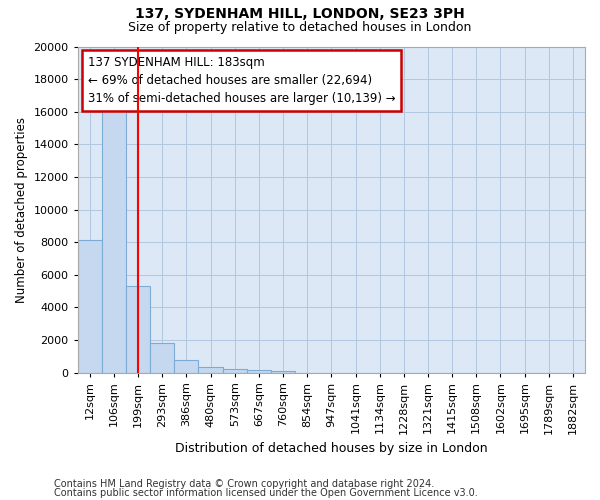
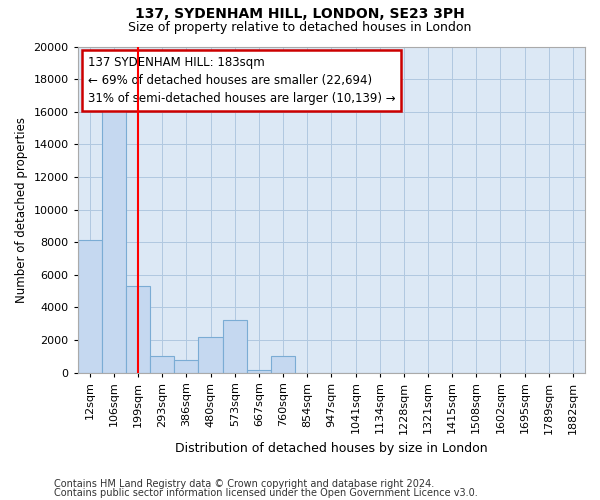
293sqm: 1800 -> 1000
480sqm: 300 -> 2200
573sqm: 200 -> 3200
760sqm: 100 -> 1000
